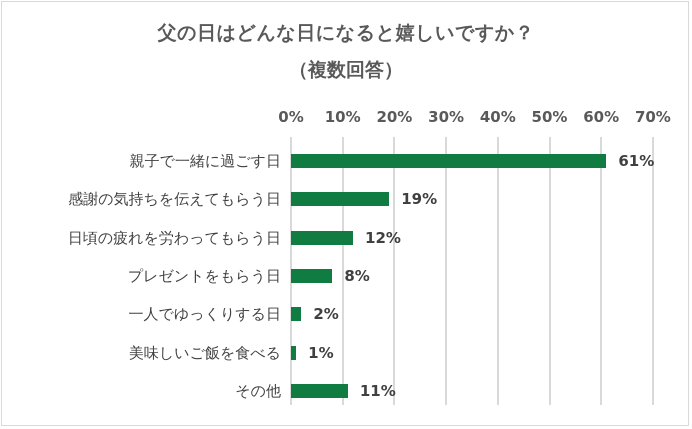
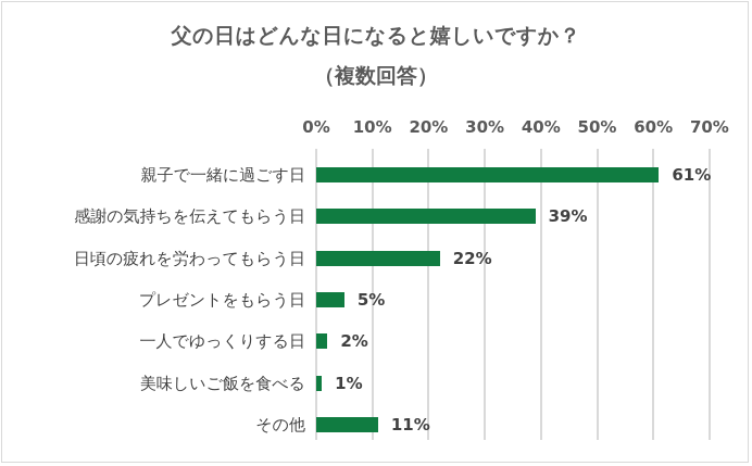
感謝の気持ちを伝えてもらう日: 19% -> 39%
日頃の疲れを労わってもらう日: 12% -> 22%
プレゼントをもらう日: 8% -> 5%
